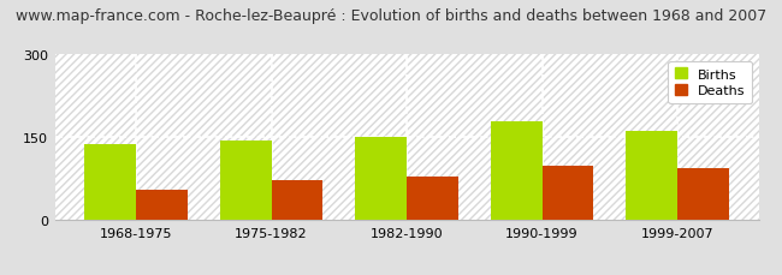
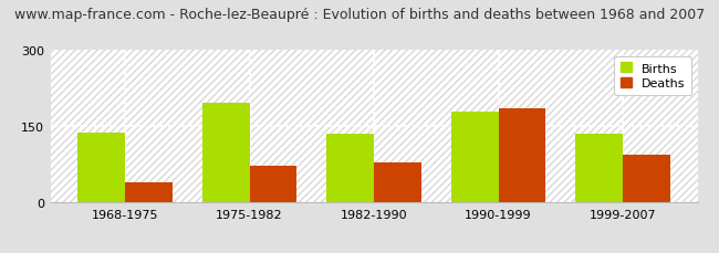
Deaths/1968-1975: 55 -> 40
Births/1975-1982: 143 -> 195
Births/1982-1990: 149 -> 135
Deaths/1990-1999: 97 -> 185
Births/1999-2007: 160 -> 135
